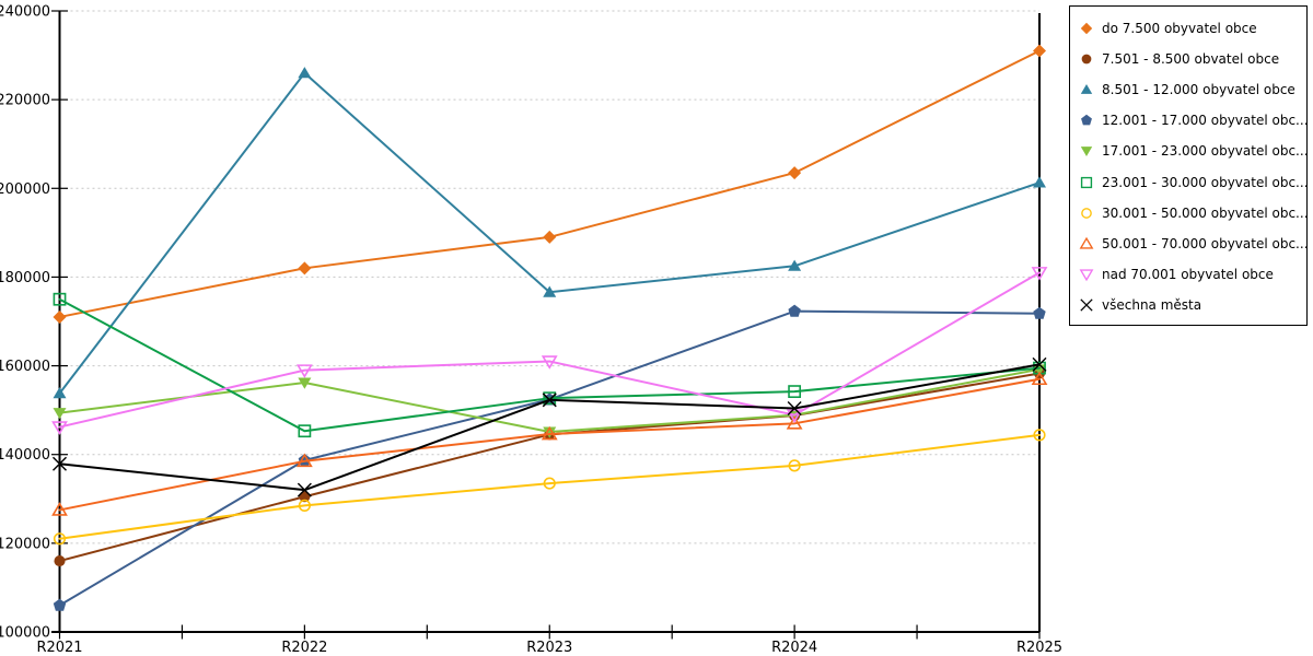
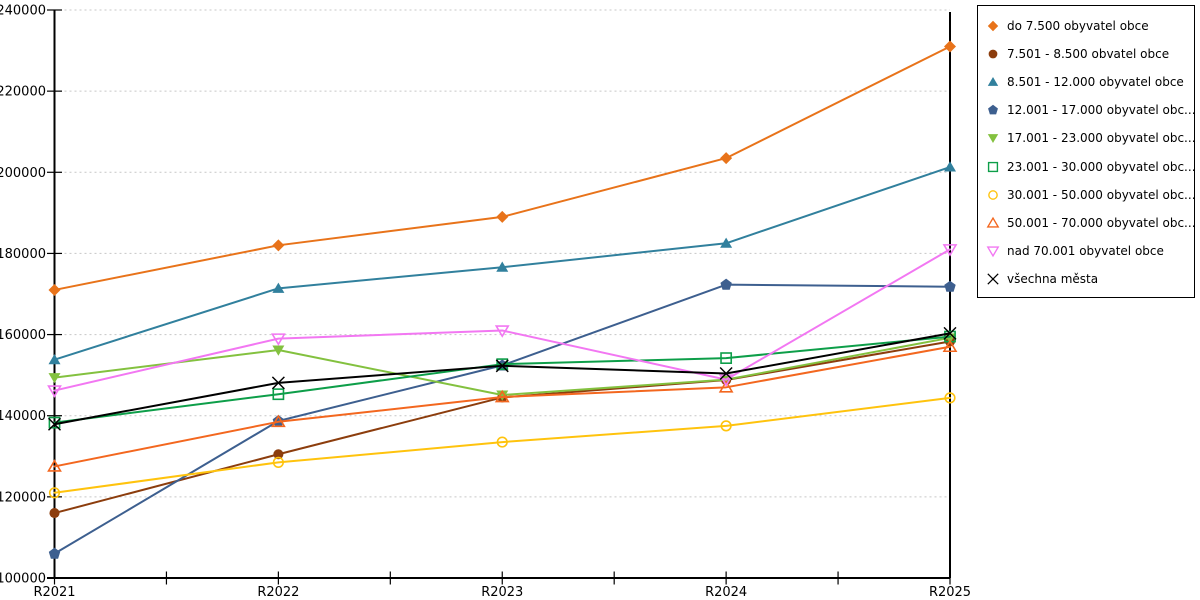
23.001 - 30.000 obyvatel obc.../R2021: 175000 -> 138000
8.501 - 12.000 obyvatel obce/R2022: 226000 -> 171000
všechna města/R2022: 132000 -> 148000
